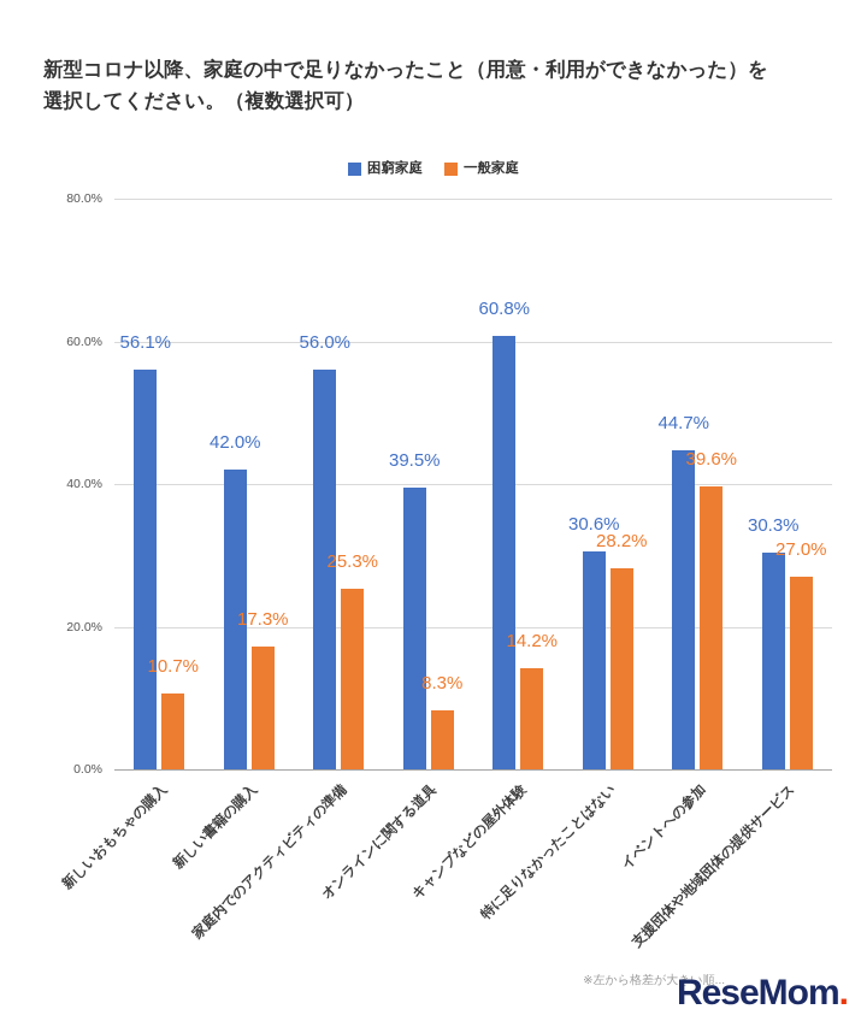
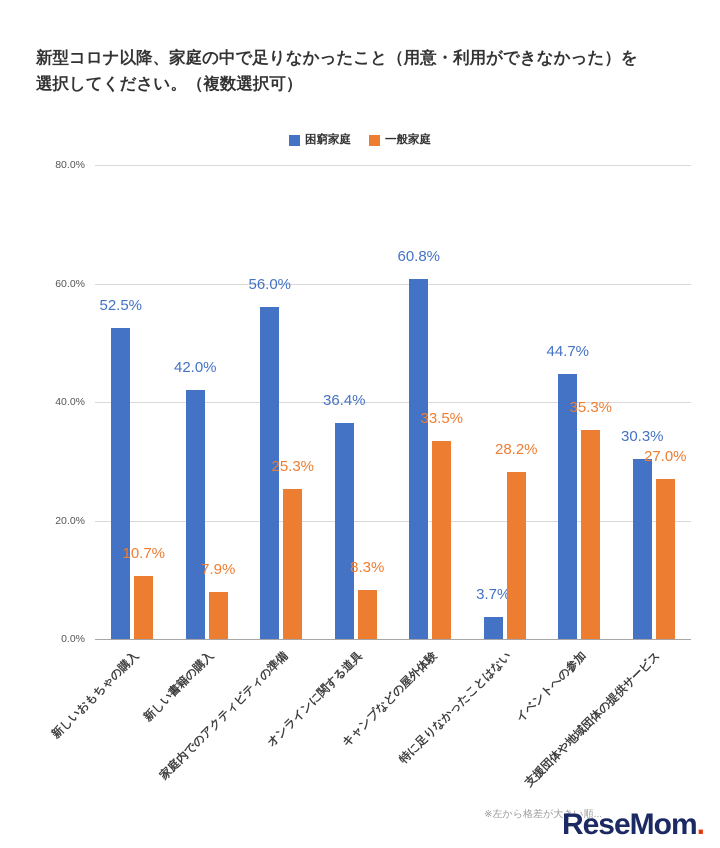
困窮家庭/新しいおもちゃの購入: 56.1% -> 52.5%
一般家庭/新しい書籍の購入: 17.3% -> 7.9%
困窮家庭/オンラインに関する道具: 39.5% -> 36.4%
一般家庭/キャンプなどの屋外体験: 14.2% -> 33.5%
困窮家庭/特に足りなかったことはない: 30.6% -> 3.7%
一般家庭/イベントへの参加: 39.6% -> 35.3%
